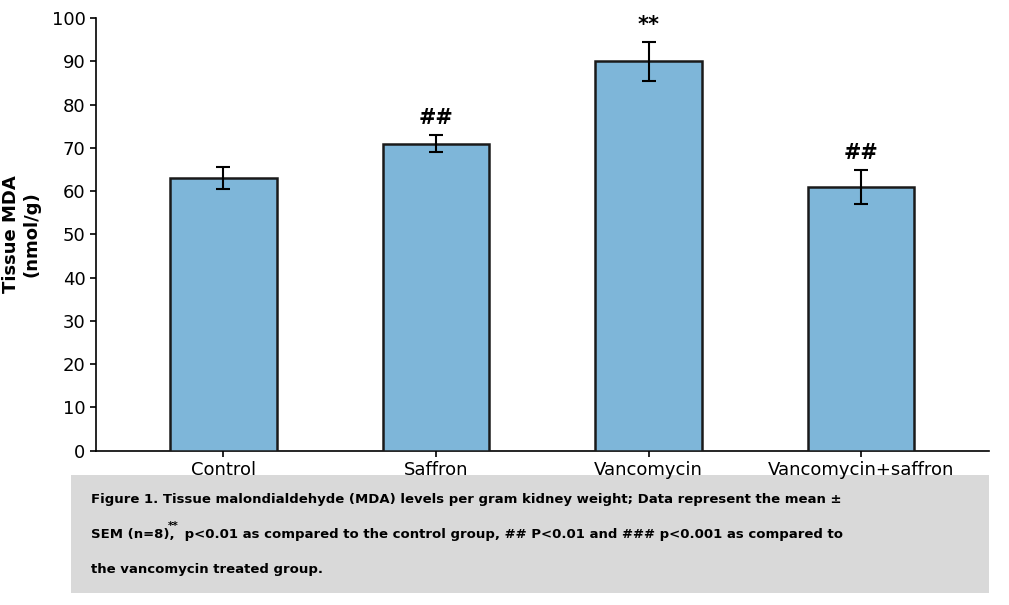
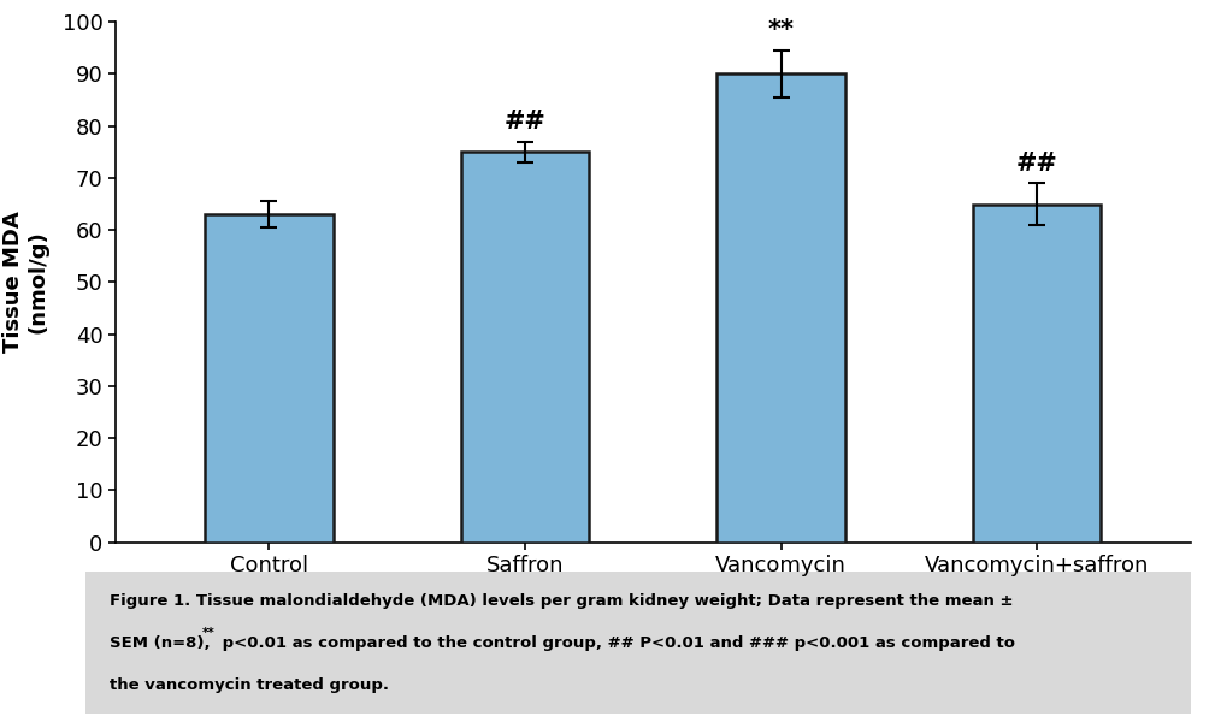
Saffron: 71 -> 75
Vancomycin+saffron: 61 -> 65
